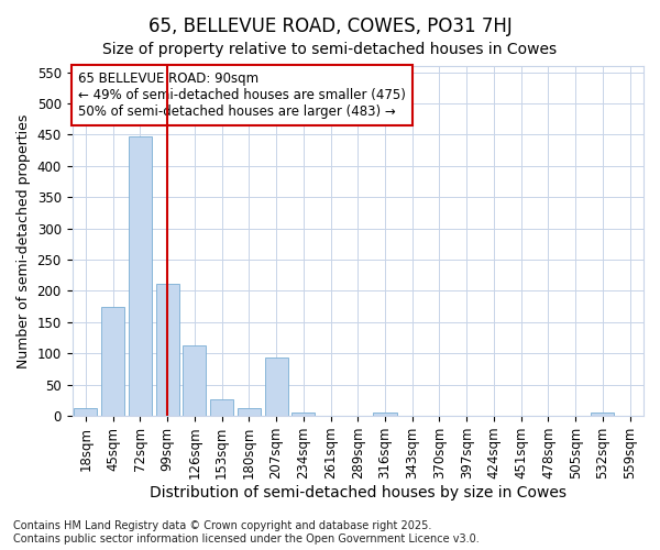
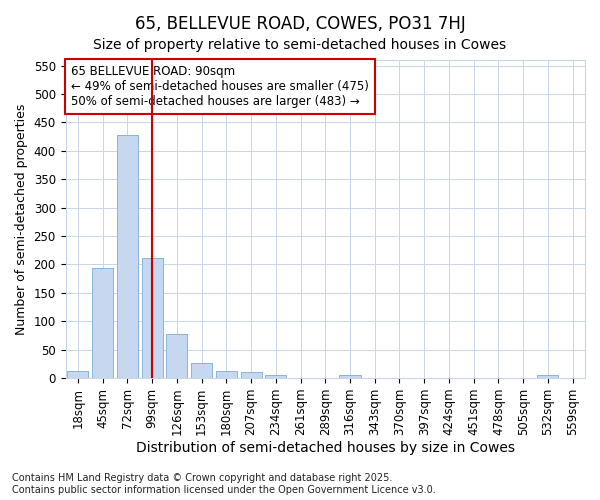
45sqm: 174 -> 193
72sqm: 448 -> 428
126sqm: 112 -> 77
207sqm: 94 -> 10
